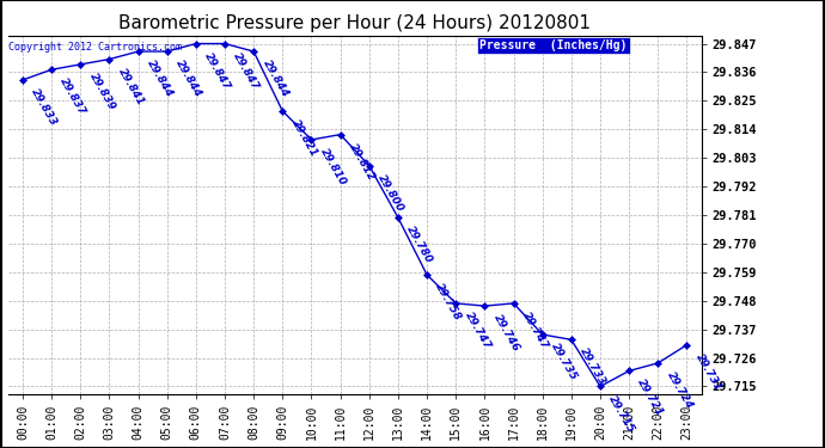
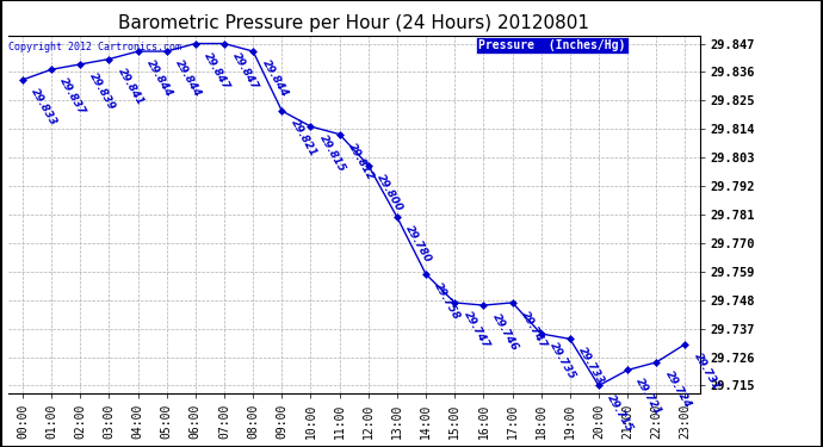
10:00: 29.810 -> 29.815
